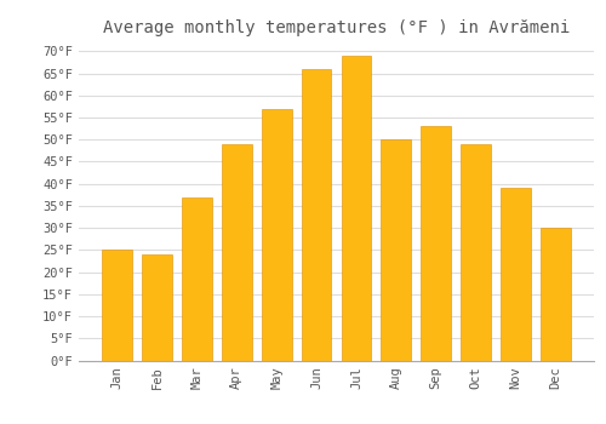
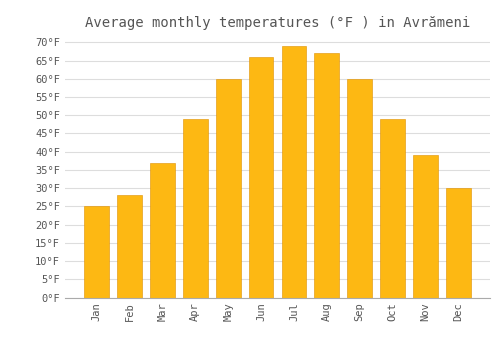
Feb: 24°F -> 28°F
May: 57°F -> 60°F
Aug: 50°F -> 67°F
Sep: 53°F -> 60°F
